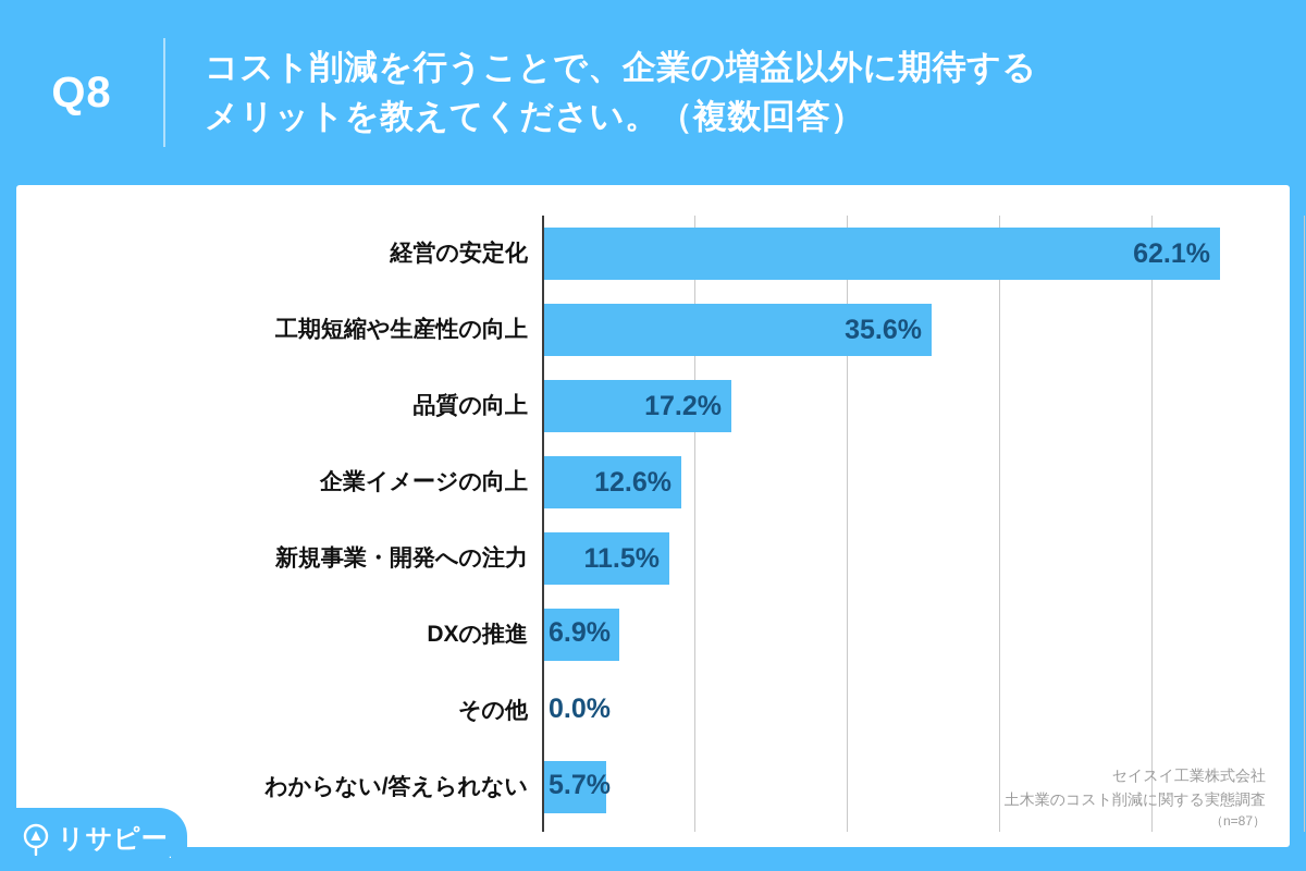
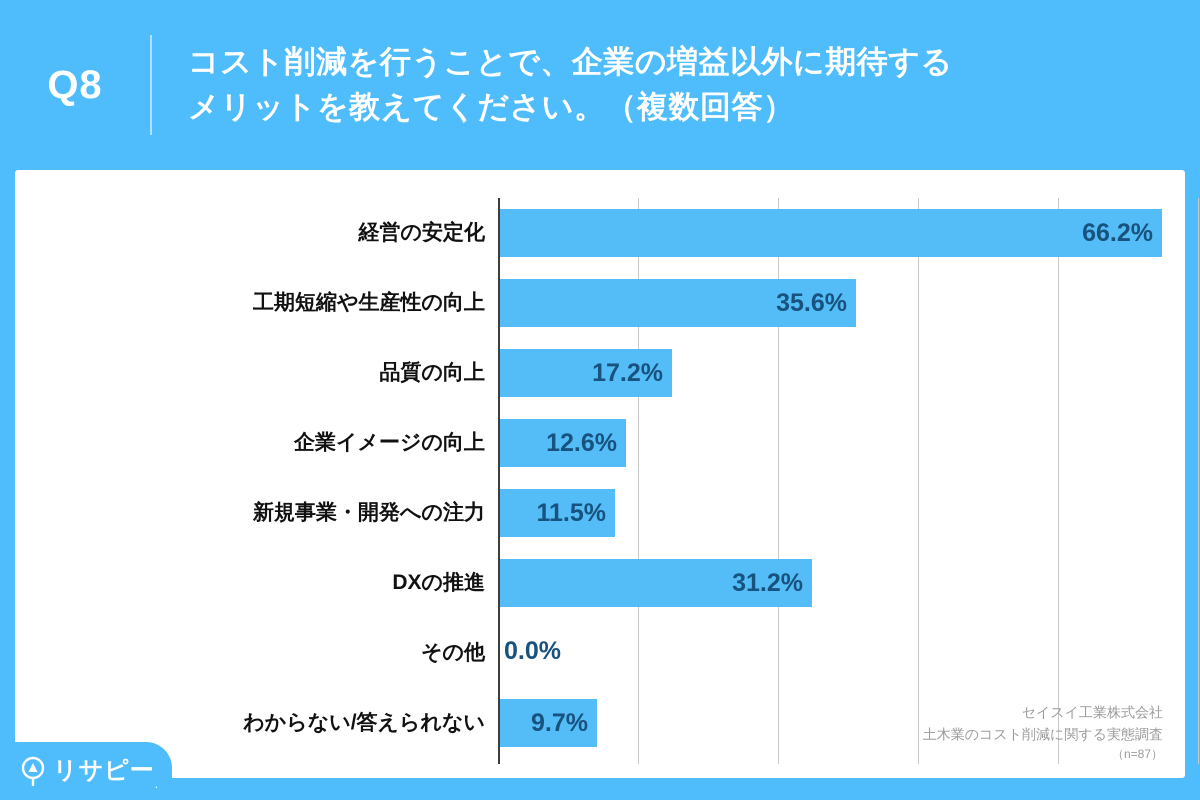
経営の安定化: 62.1% -> 66.2%
DXの推進: 6.9% -> 31.2%
わからない/答えられない: 5.7% -> 9.7%
